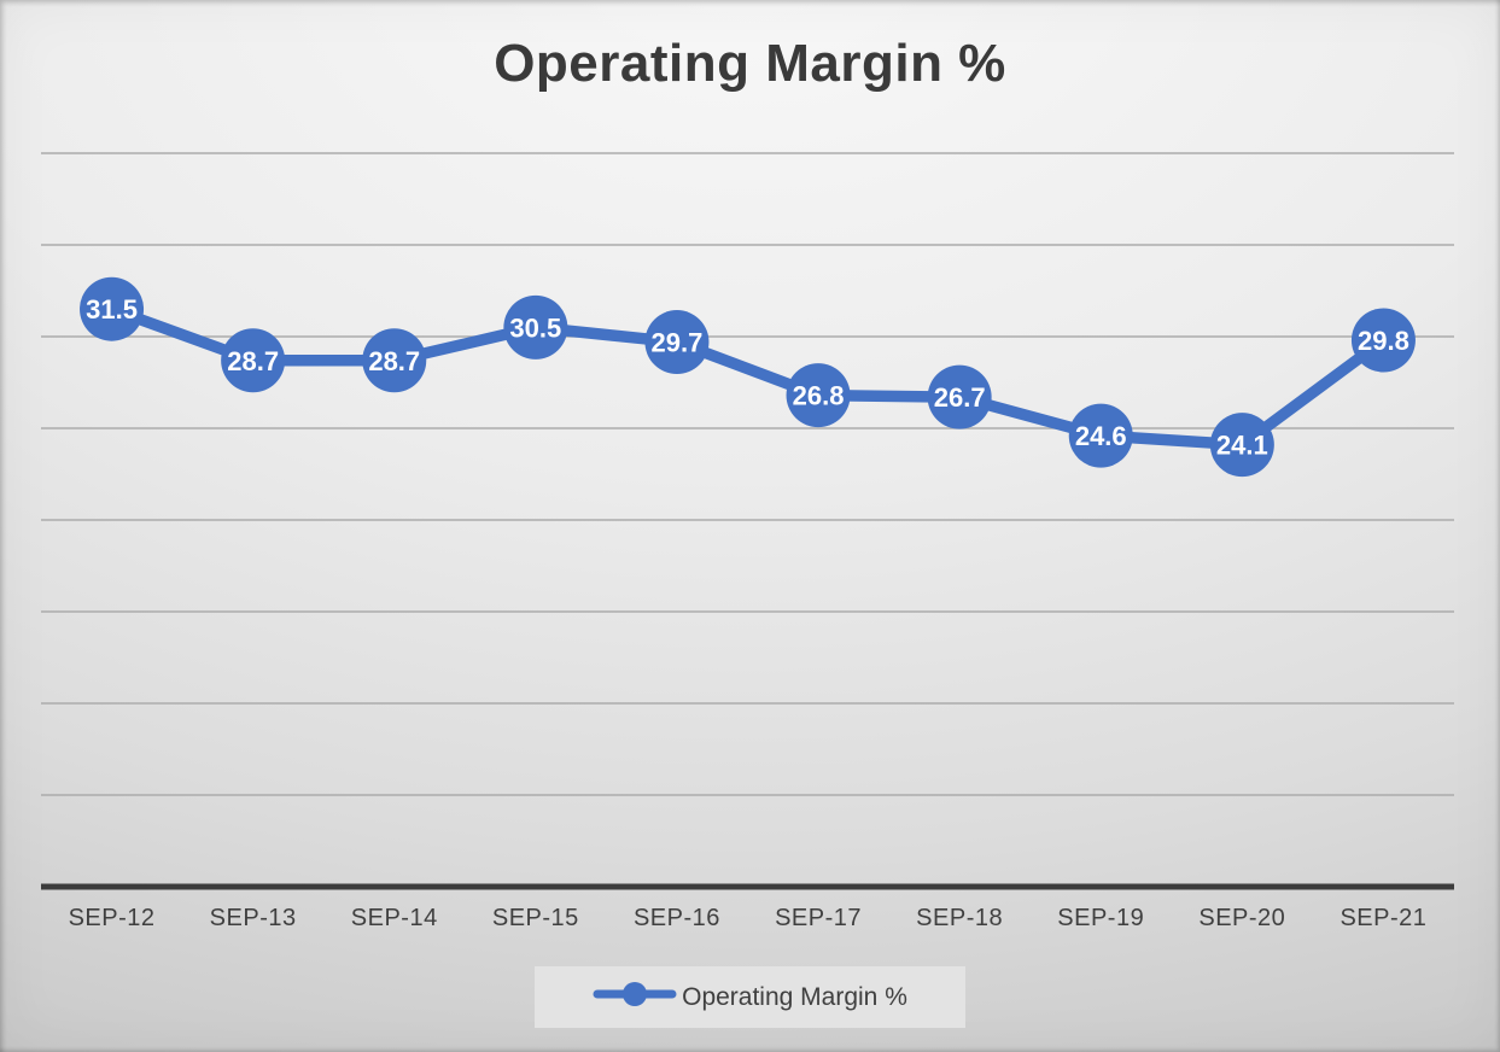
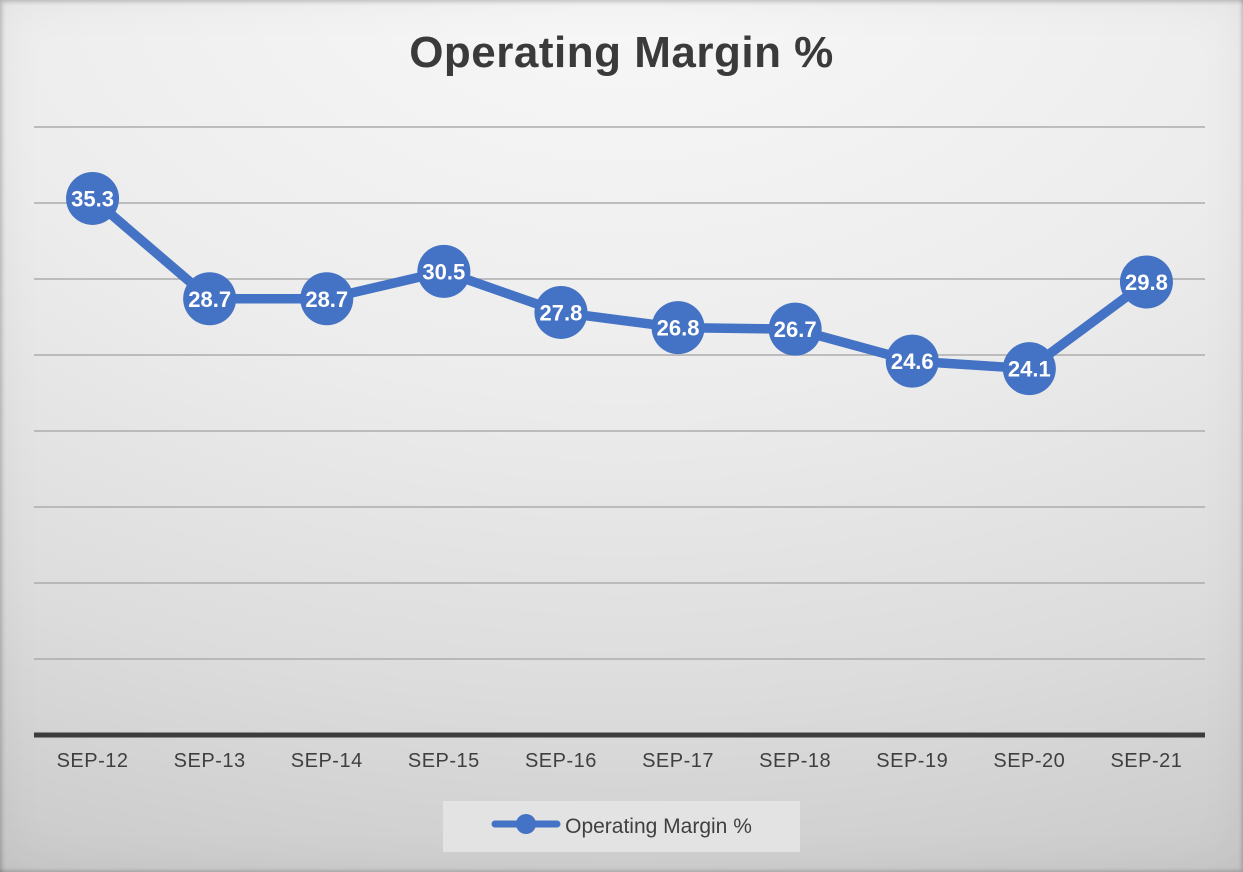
SEP-12: 31.5 -> 35.3
SEP-16: 29.7 -> 27.8
